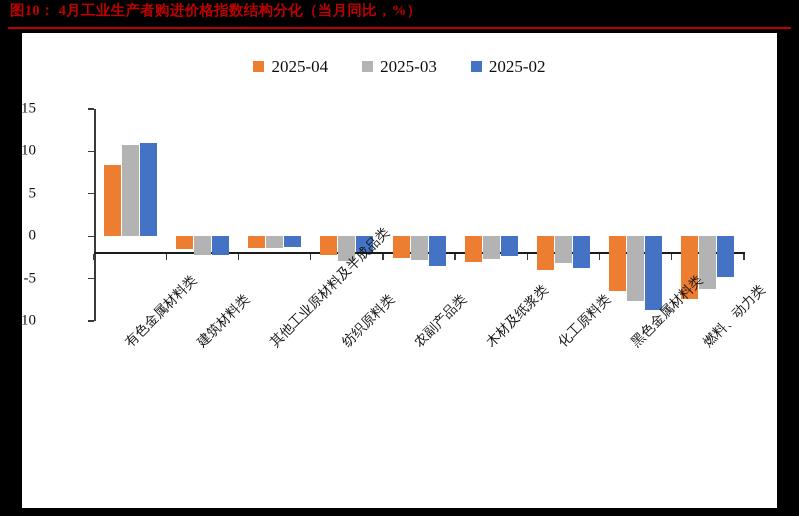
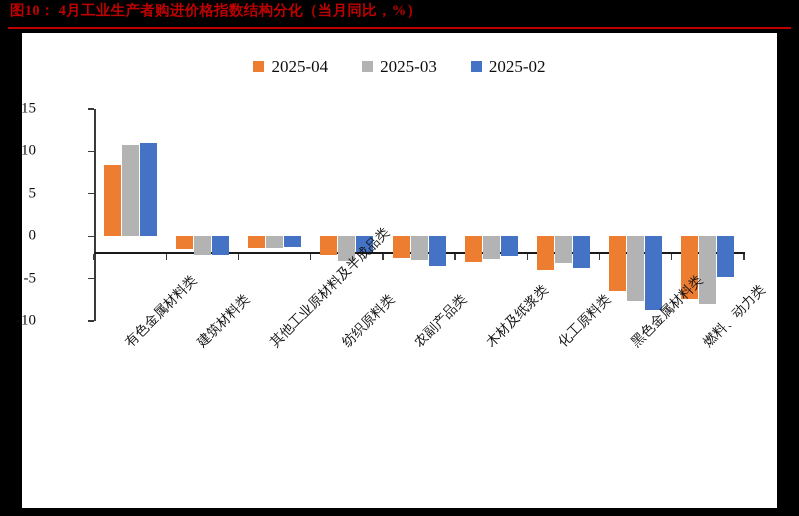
2025-03/燃料、动力类: -6 -> -8
